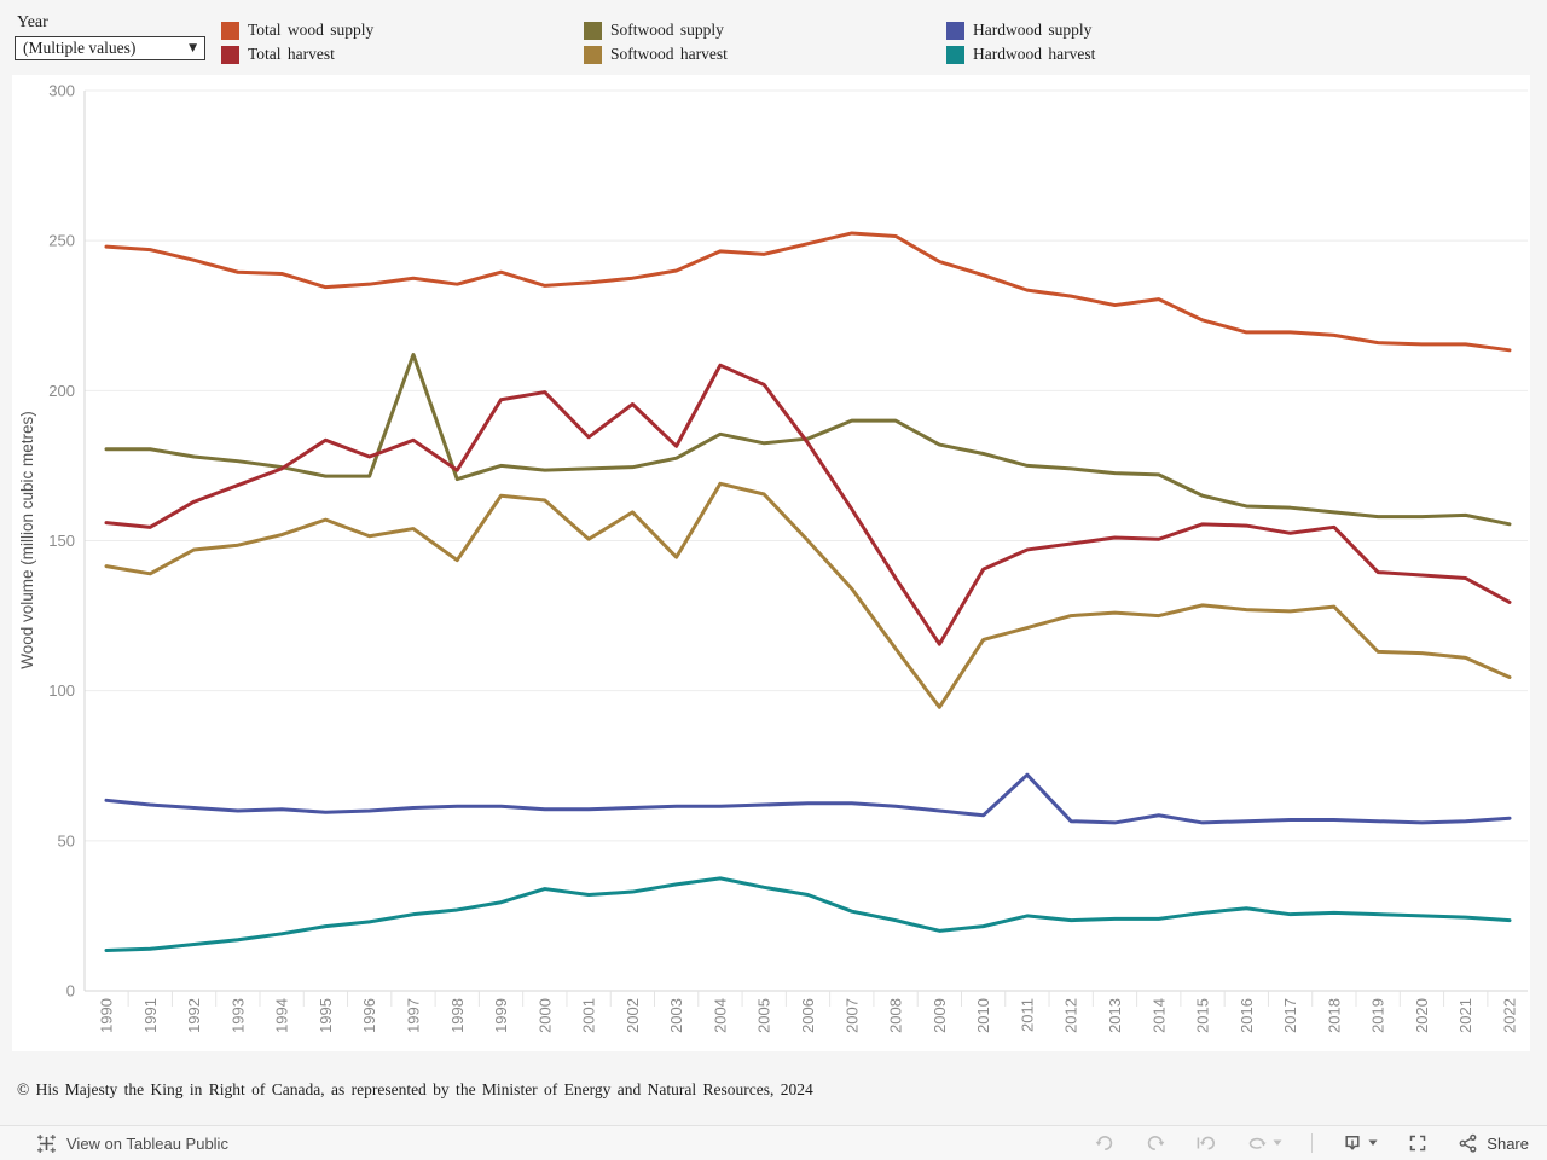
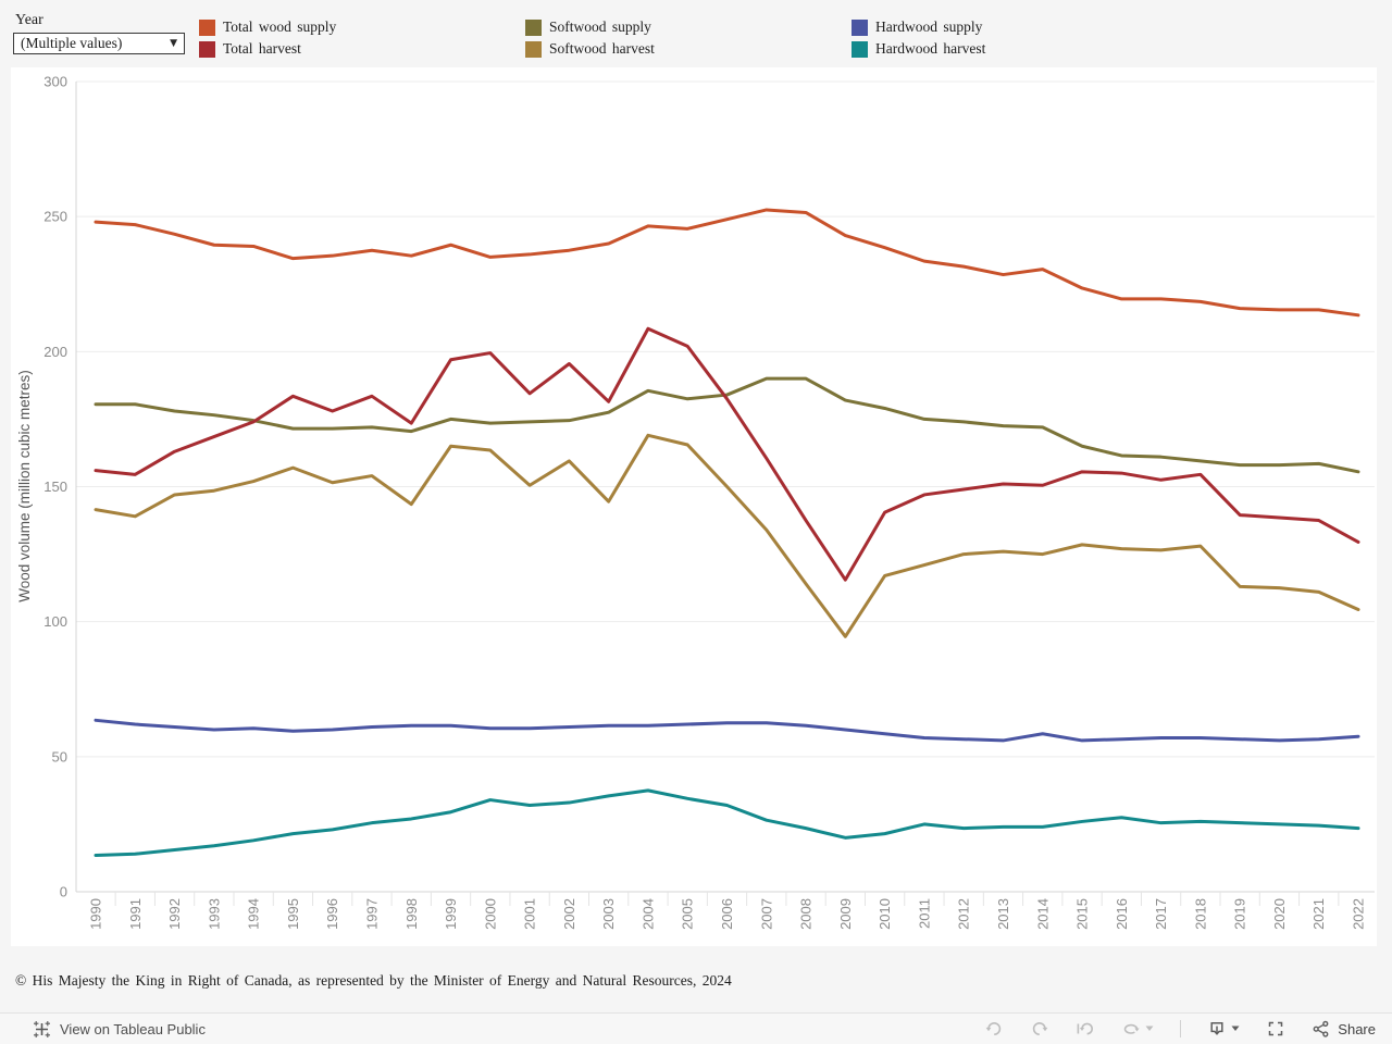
Softwood supply/1997: 212 -> 172
Hardwood supply/2011: 72 -> 57
